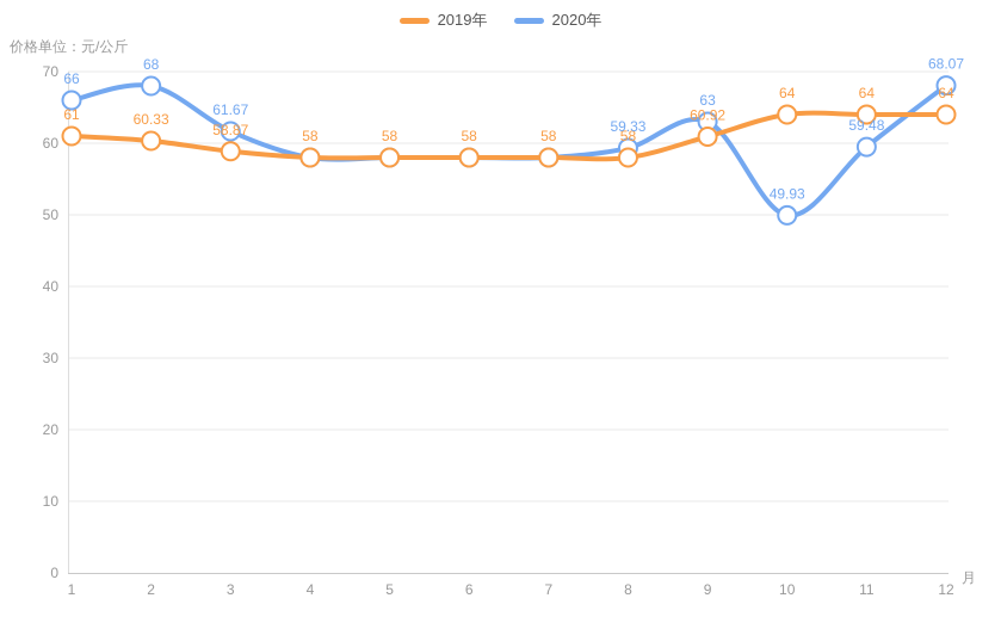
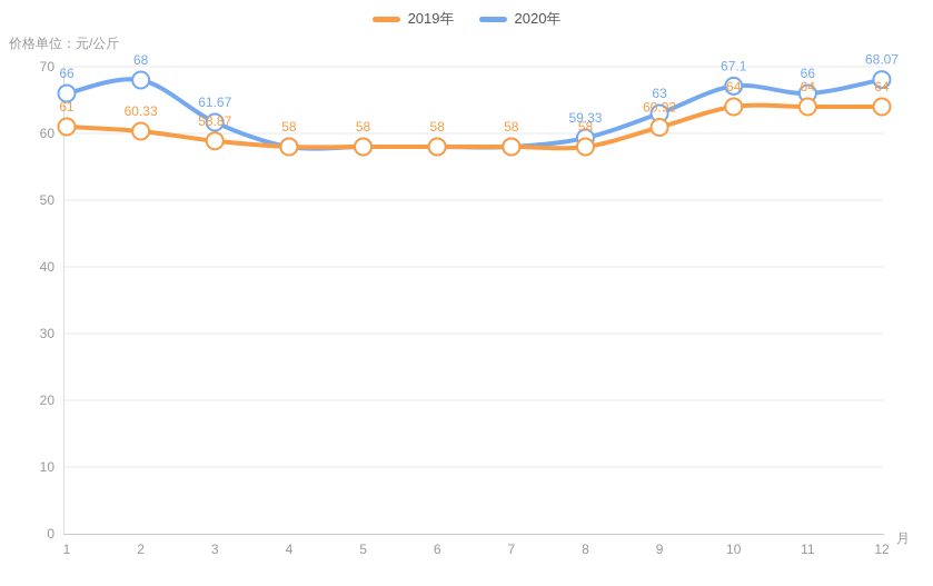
2020年/10: 49.93 -> 67.1
2020年/11: 59.48 -> 66
